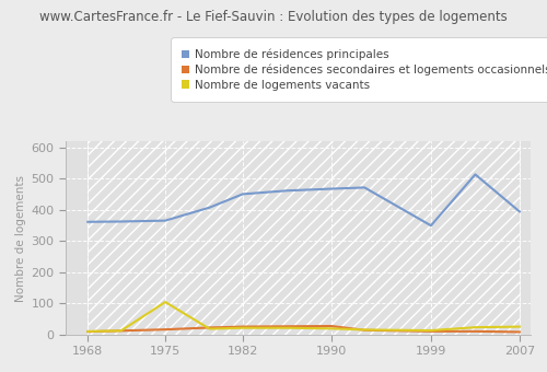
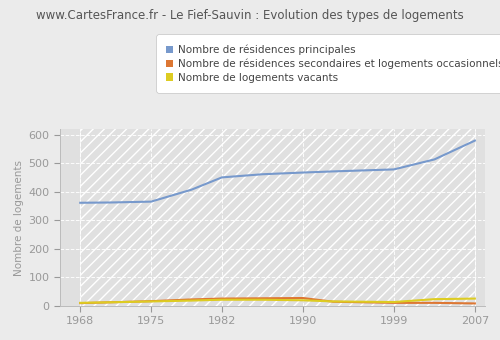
Nombre de logements vacants/1975: 105 -> 16
Nombre de résidences principales/1999: 350 -> 479
Nombre de résidences principales/2007: 395 -> 580
